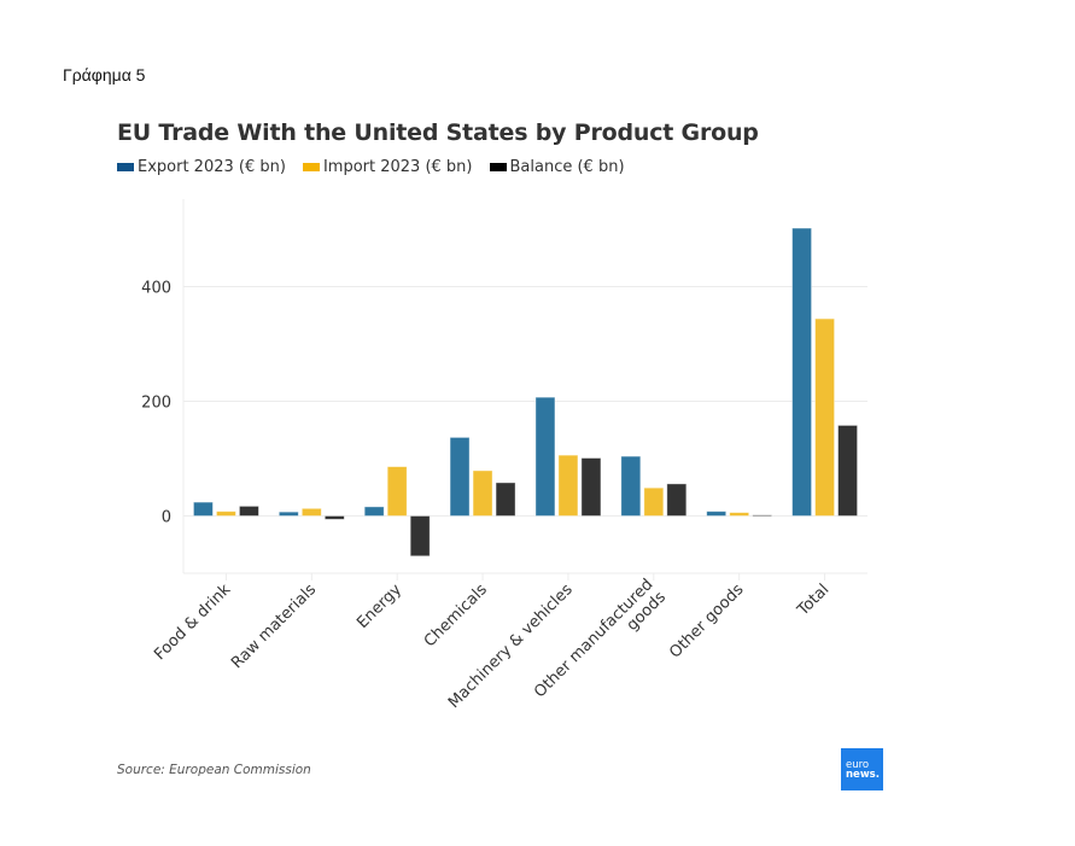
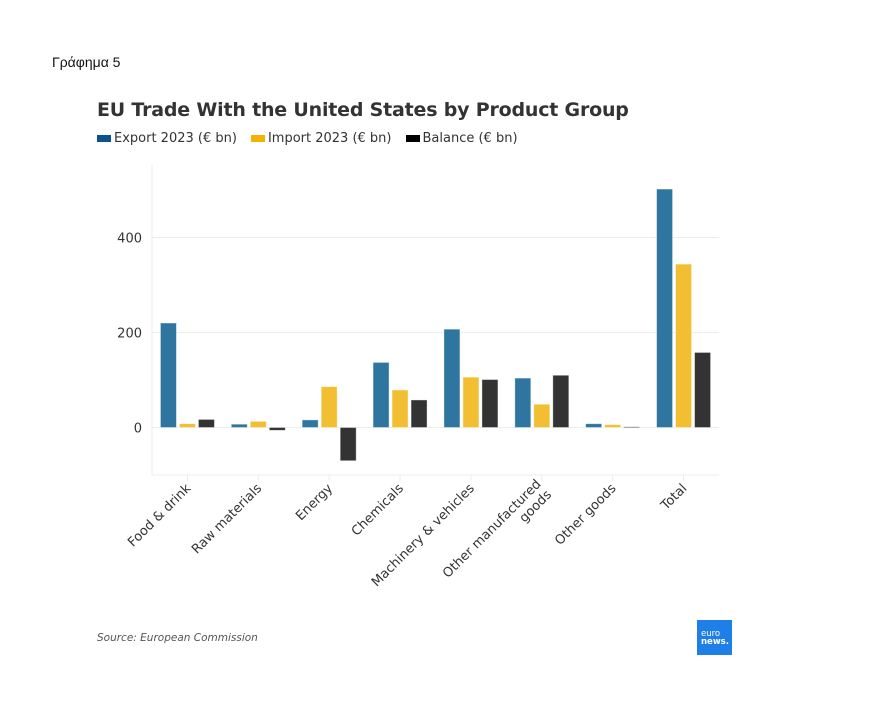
Export 2023 (€ bn)/Food & drink: 20 -> 220
Balance (€ bn)/Other manufactured goods: 60 -> 110
